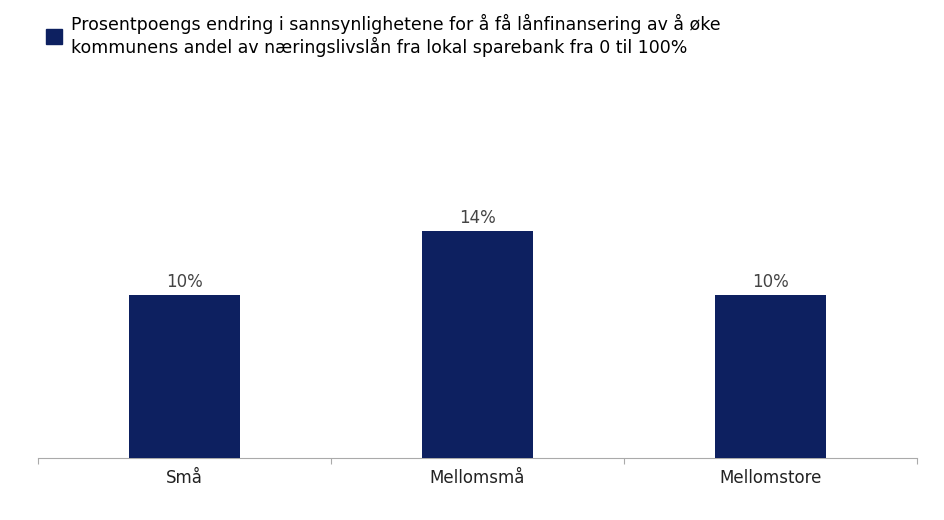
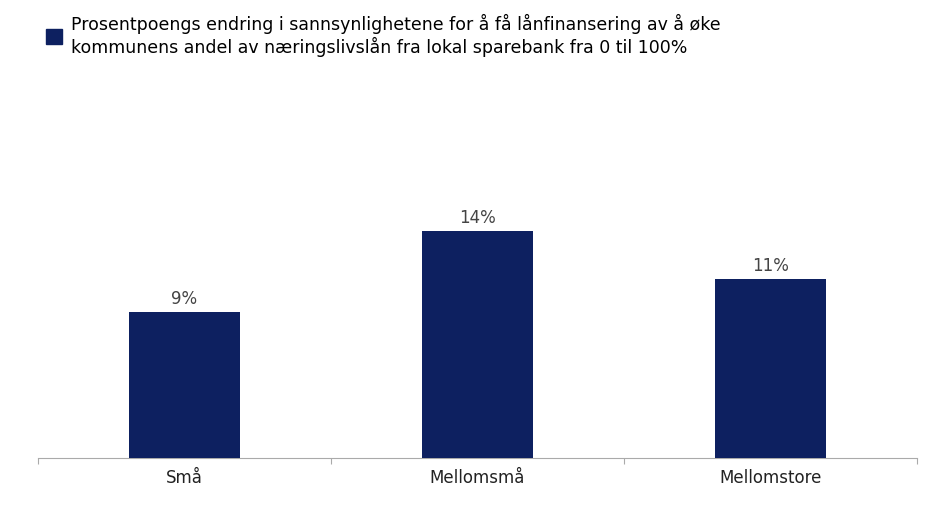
Små: 10% -> 9%
Mellomstore: 10% -> 11%
